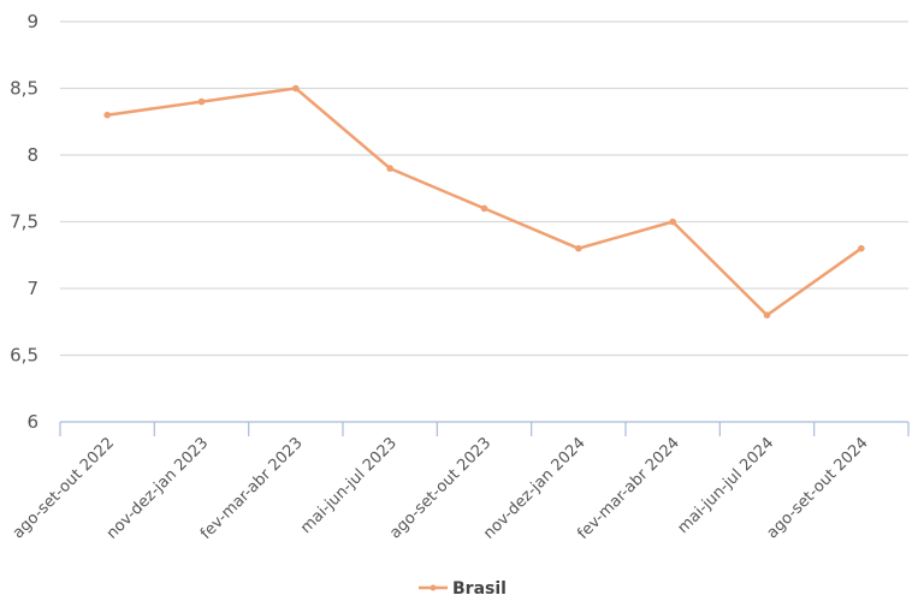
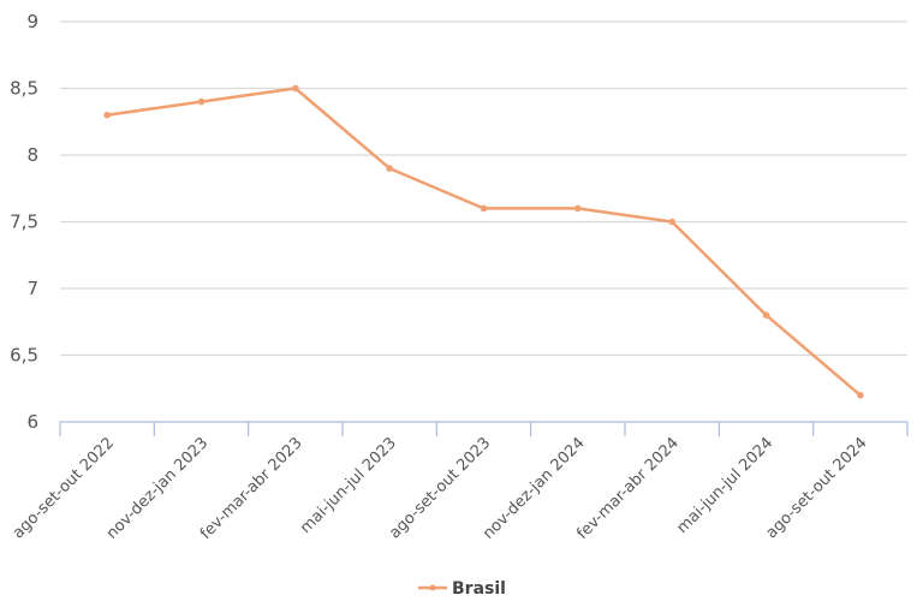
nov-dez-jan 2024: 7.3 -> 7.6
ago-set-out 2024: 7.3 -> 6.2
